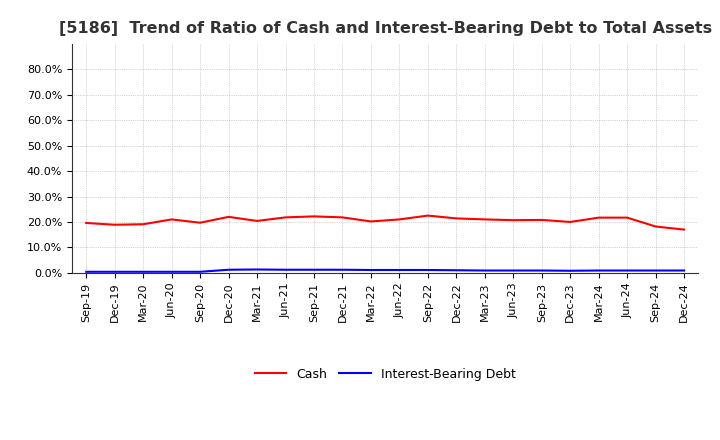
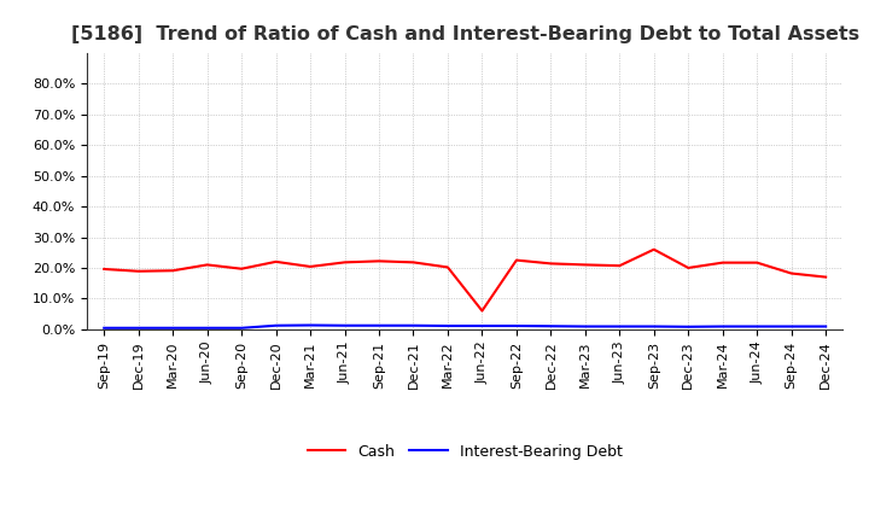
Cash/Jun-22: 21.0% -> 6.0%
Cash/Sep-23: 20.8% -> 26.0%
